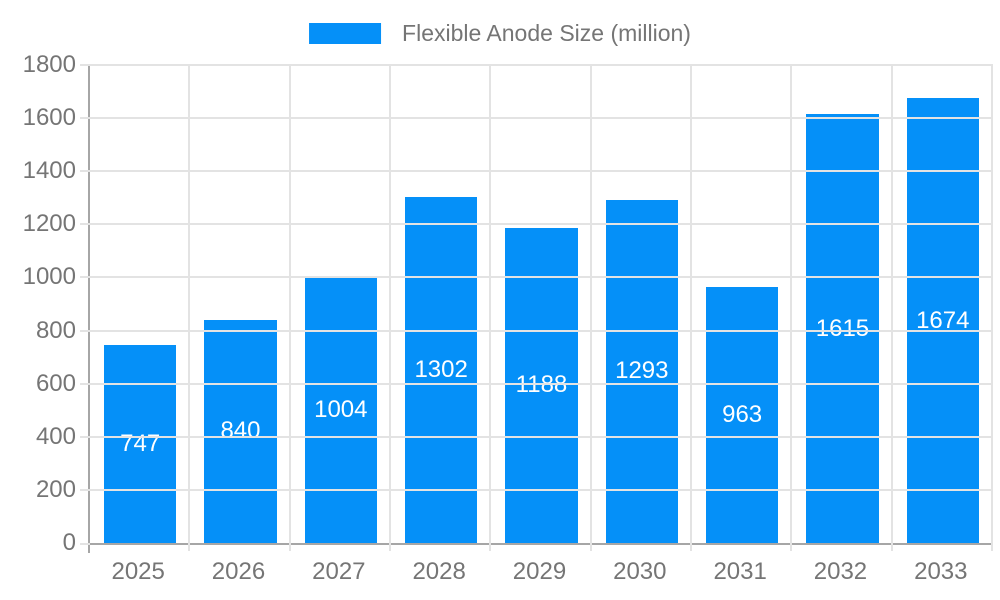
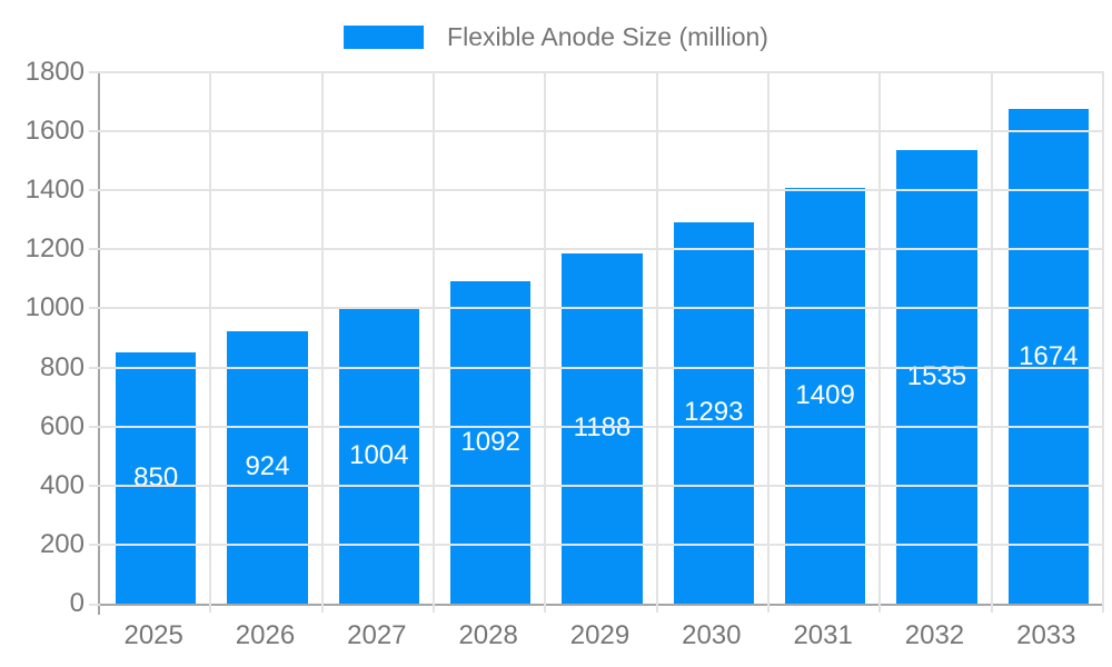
2025: 747 -> 850
2026: 840 -> 924
2028: 1302 -> 1092
2031: 963 -> 1409
2032: 1615 -> 1535
